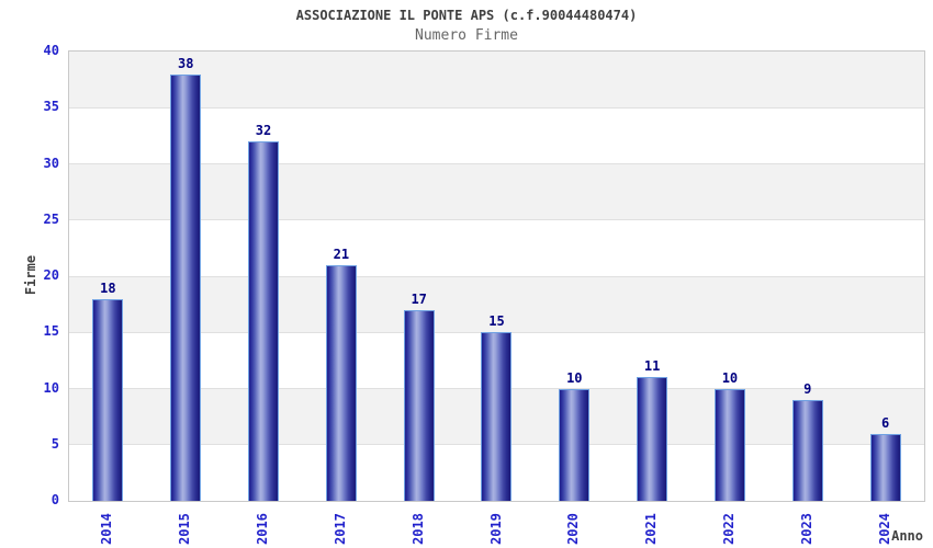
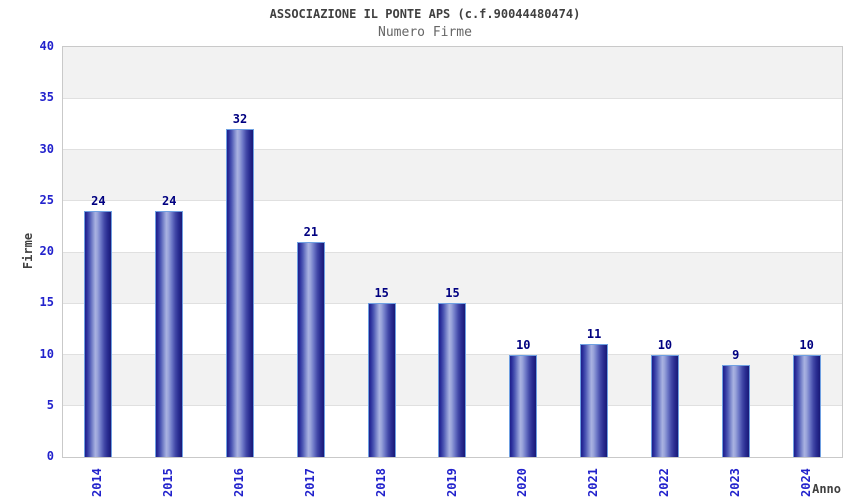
2014: 18 -> 24
2015: 38 -> 24
2018: 17 -> 15
2024: 6 -> 10
